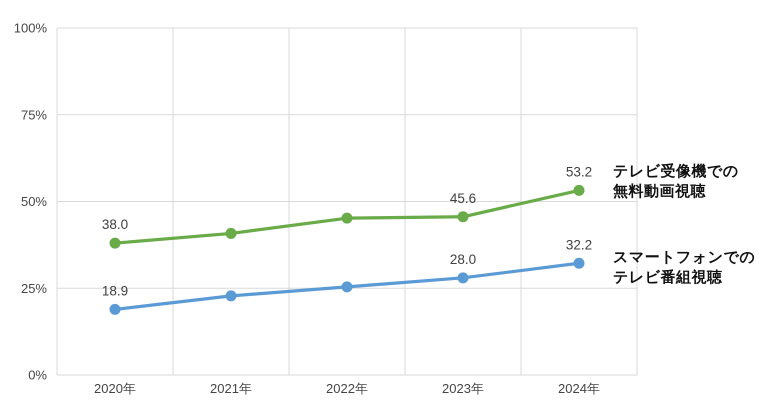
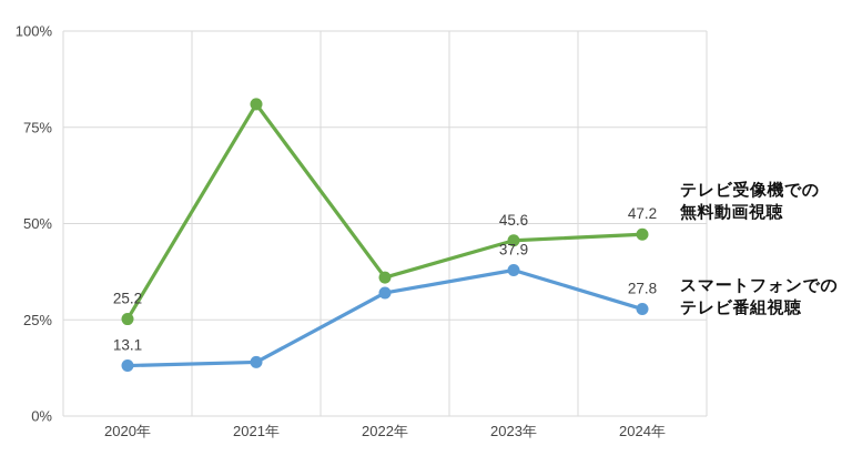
テレビ受像機での無料動画視聴/2020年: 38.0 -> 25.2
スマートフォンでのテレビ番組視聴/2020年: 18.9 -> 13.1
テレビ受像機での無料動画視聴/2021年: 41% -> 81%
スマートフォンでのテレビ番組視聴/2021年: 23% -> 14%
テレビ受像機での無料動画視聴/2022年: 45% -> 36%
スマートフォンでのテレビ番組視聴/2022年: 25% -> 32%
スマートフォンでのテレビ番組視聴/2023年: 28.0 -> 37.9
テレビ受像機での無料動画視聴/2024年: 53.2 -> 47.2
スマートフォンでのテレビ番組視聴/2024年: 32.2 -> 27.8
